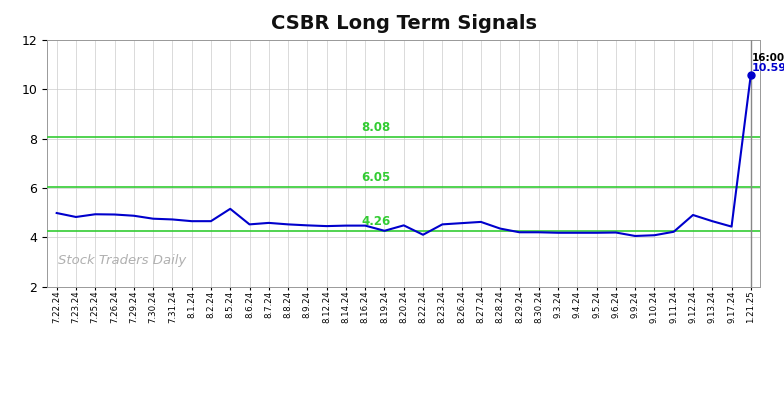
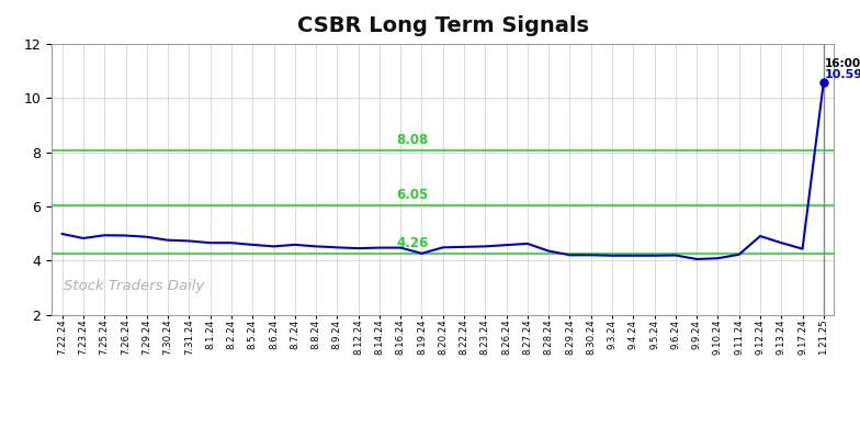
8.5.24: 5.15 -> 4.58
8.22.24: 4.10 -> 4.50
